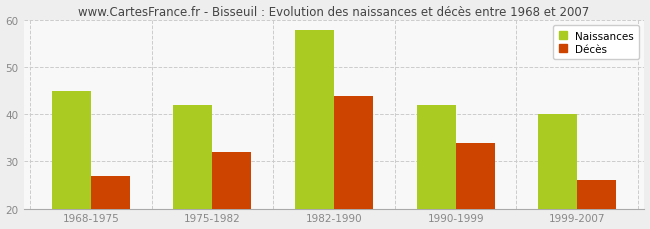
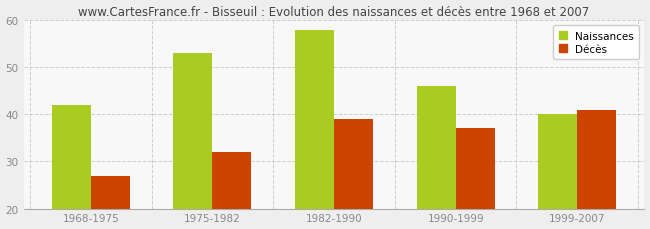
Naissances/1968-1975: 45 -> 42
Naissances/1975-1982: 42 -> 53
Décès/1982-1990: 44 -> 39
Naissances/1990-1999: 42 -> 46
Décès/1990-1999: 34 -> 37
Décès/1999-2007: 26 -> 41
